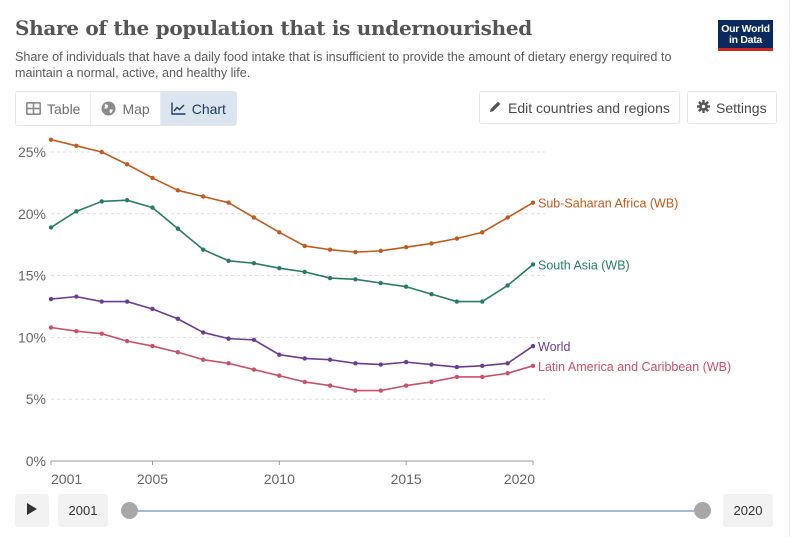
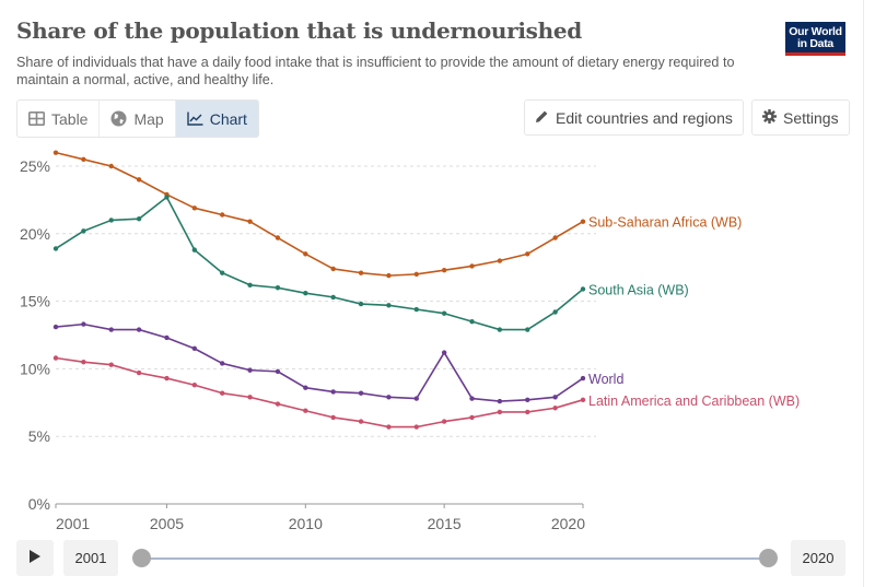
South Asia (WB)/2005: 20.5% -> 22.7%
World/2015: 8.0% -> 11.2%
